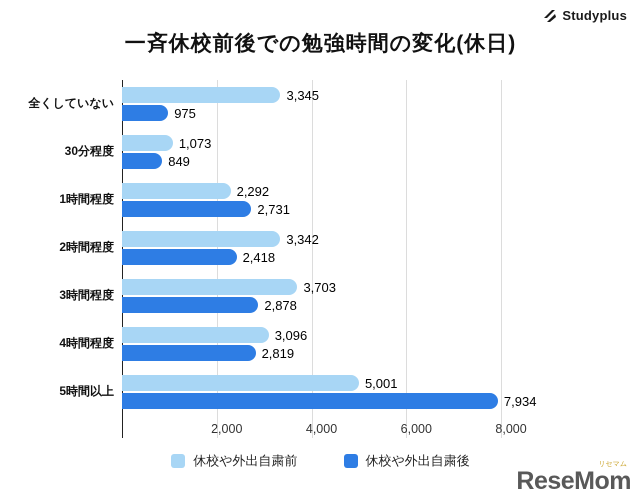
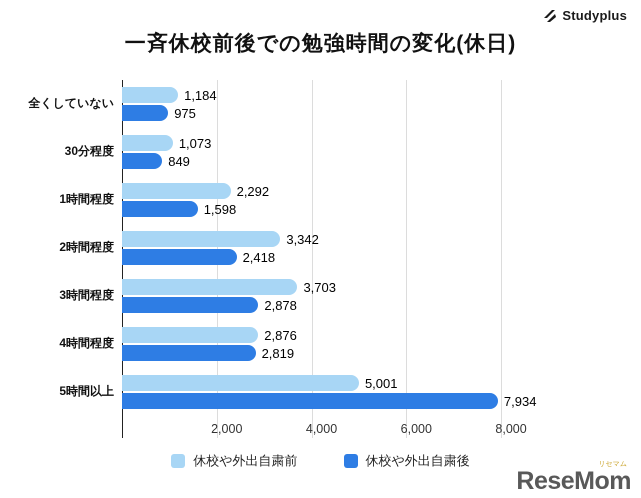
休校や外出自粛前/全くしていない: 3,345 -> 1,184
休校や外出自粛後/1時間程度: 2,731 -> 1,598
休校や外出自粛前/4時間程度: 3,096 -> 2,876
